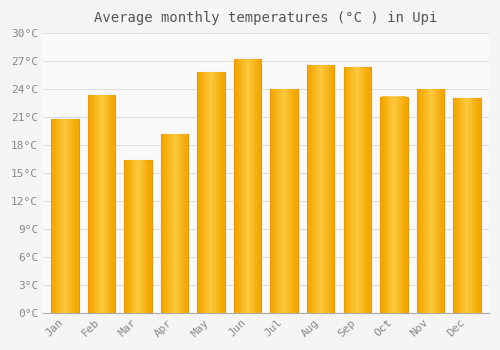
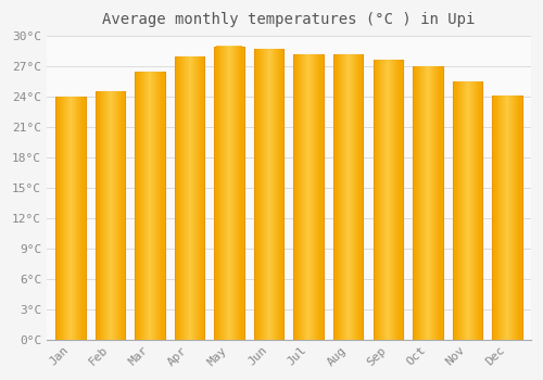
Jan: 20.8°C -> 24.0°C
Feb: 23.4°C -> 24.5°C
Mar: 16.4°C -> 26.5°C
Apr: 19.2°C -> 28.0°C
May: 25.8°C -> 29.0°C
Jun: 27.2°C -> 28.7°C
Jul: 24.0°C -> 28.2°C
Aug: 26.6°C -> 28.2°C
Sep: 26.4°C -> 27.7°C
Oct: 23.2°C -> 27.0°C
Nov: 24.0°C -> 25.5°C
Dec: 23.0°C -> 24.1°C
